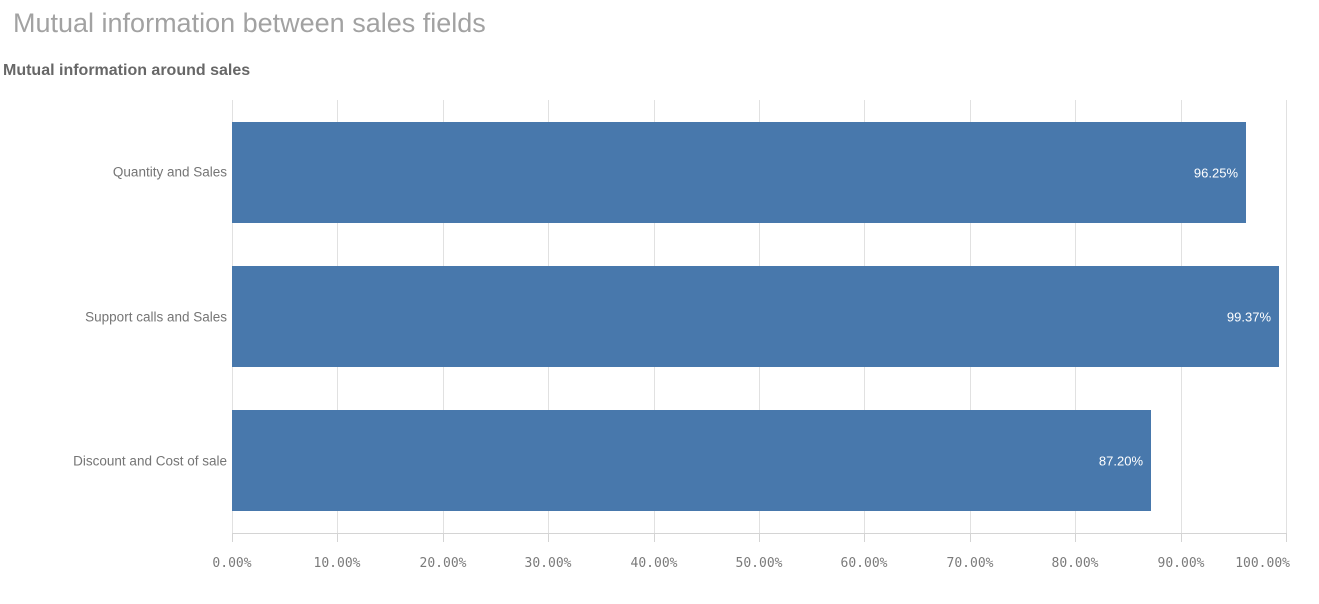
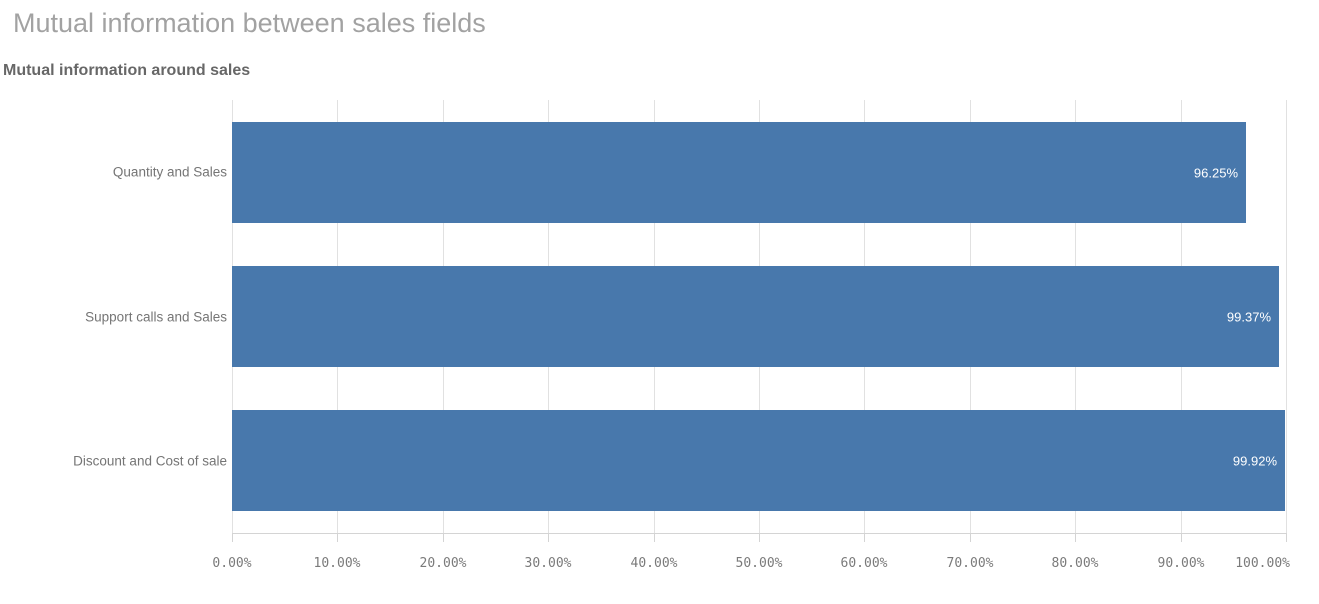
Discount and Cost of sale: 87.20% -> 99.92%
